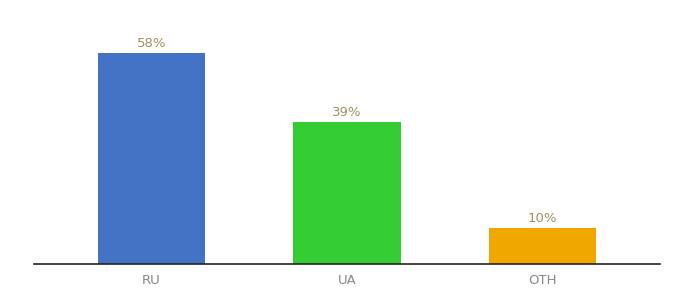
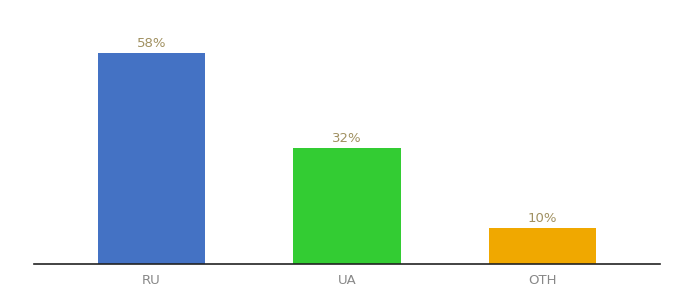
UA: 39% -> 32%
